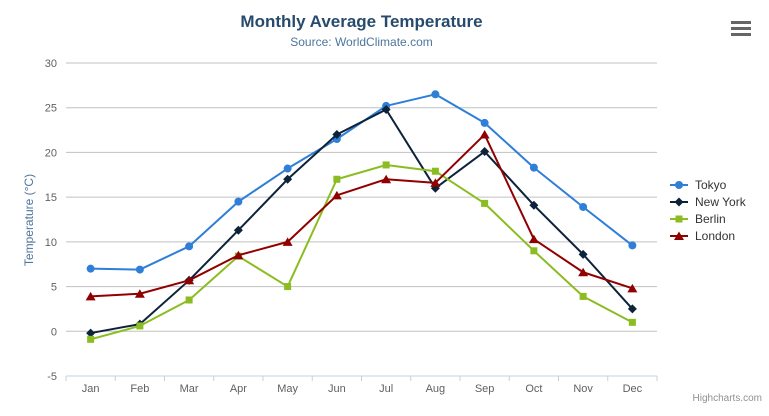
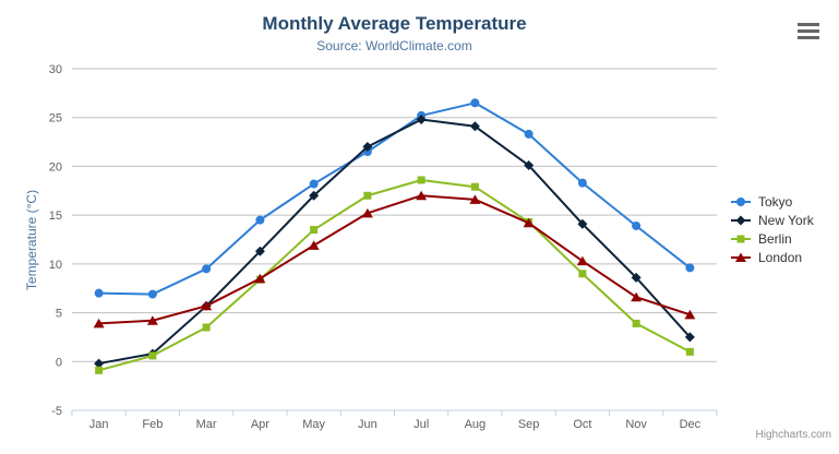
Berlin/May: 5 -> 14
London/May: 10 -> 12
New York/Aug: 16 -> 24
London/Sep: 22 -> 14
